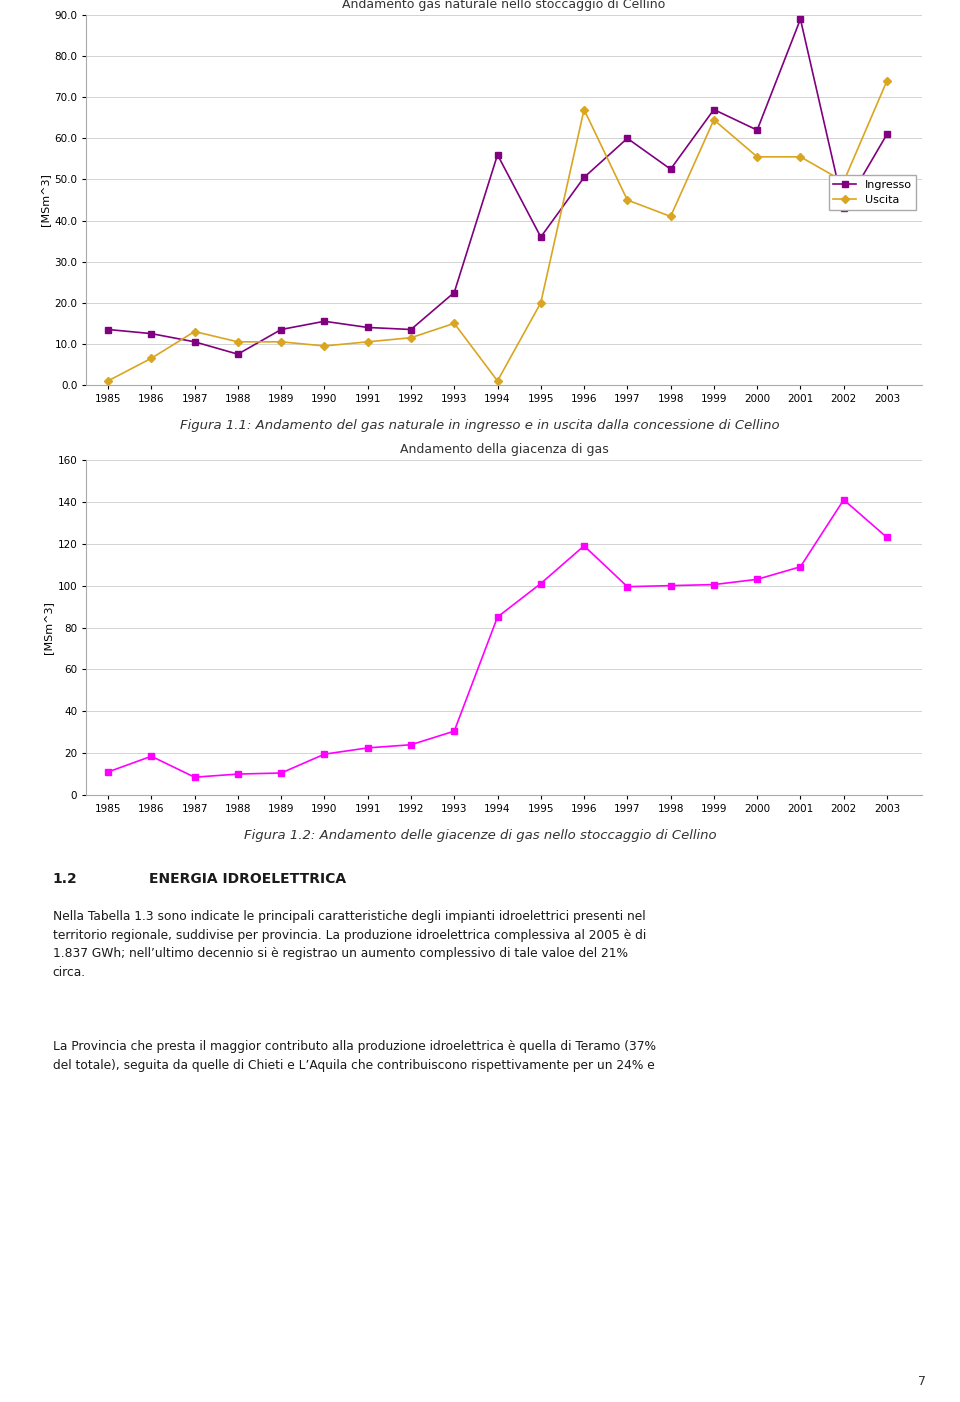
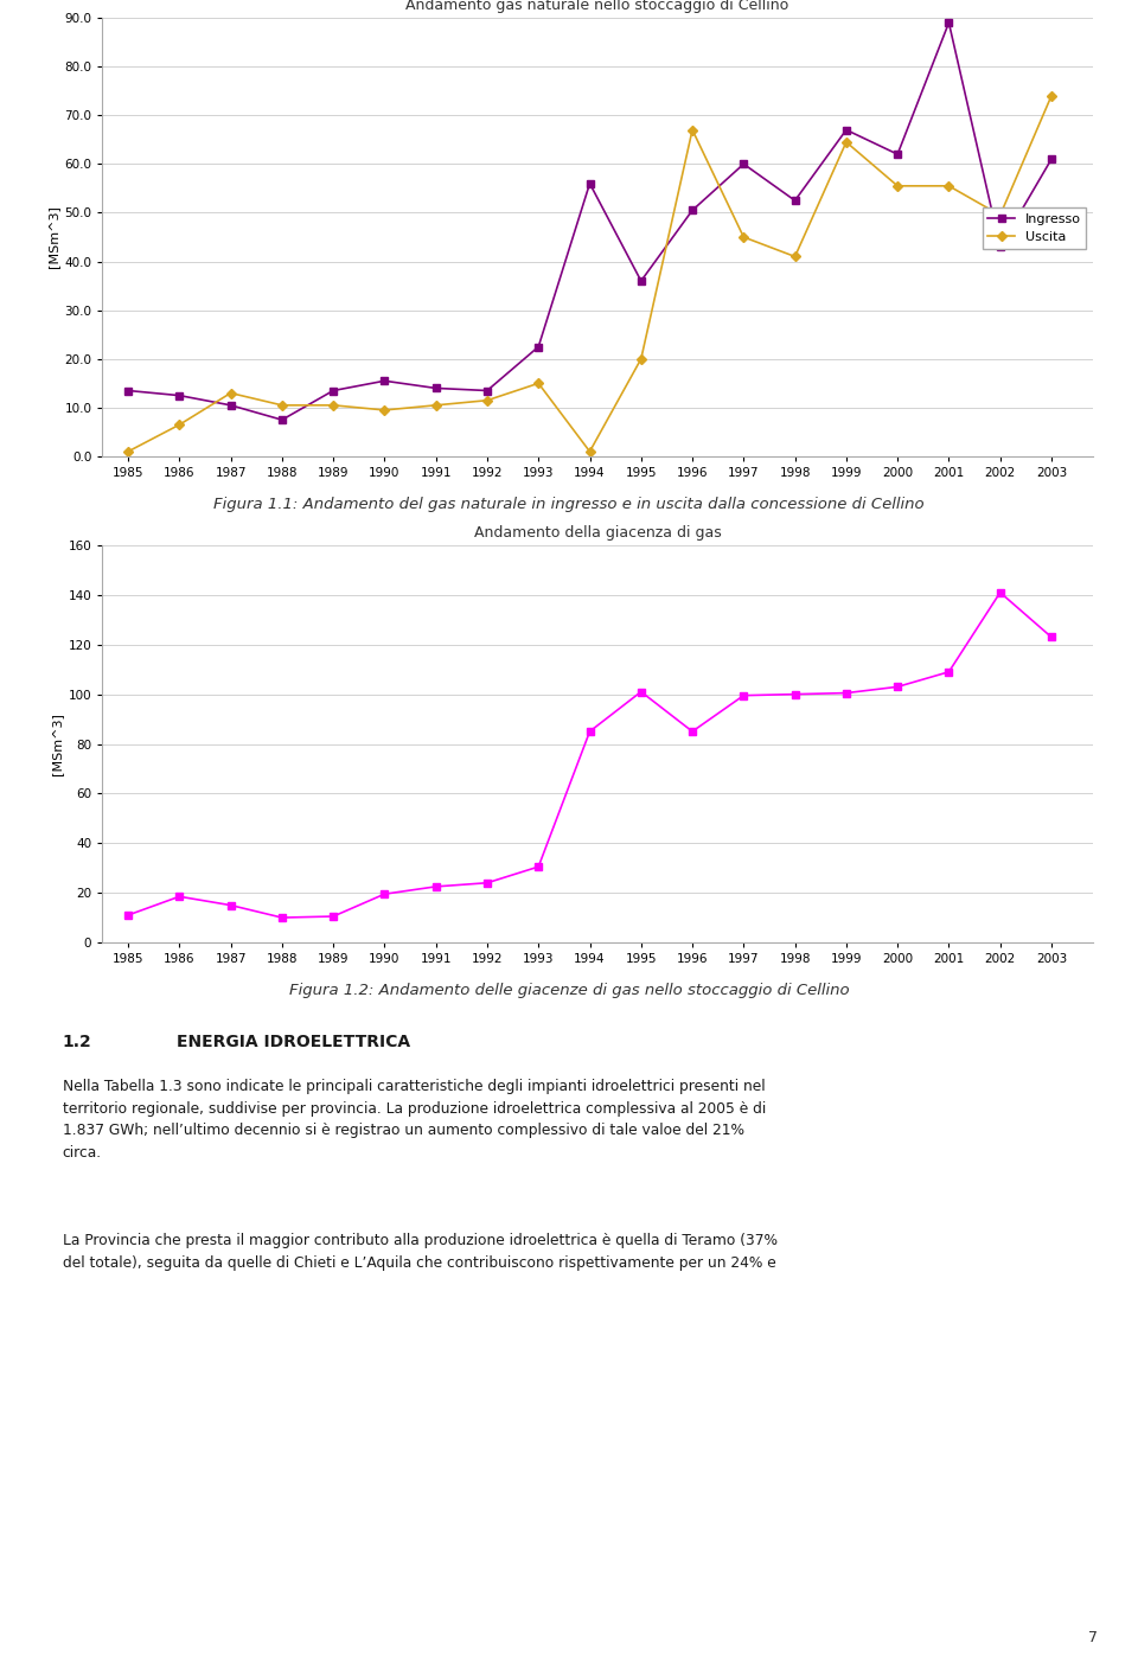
Andamento della giacenza di gas/1987: 8.5 -> 15.0
Andamento della giacenza di gas/1996: 119.0 -> 85.0
